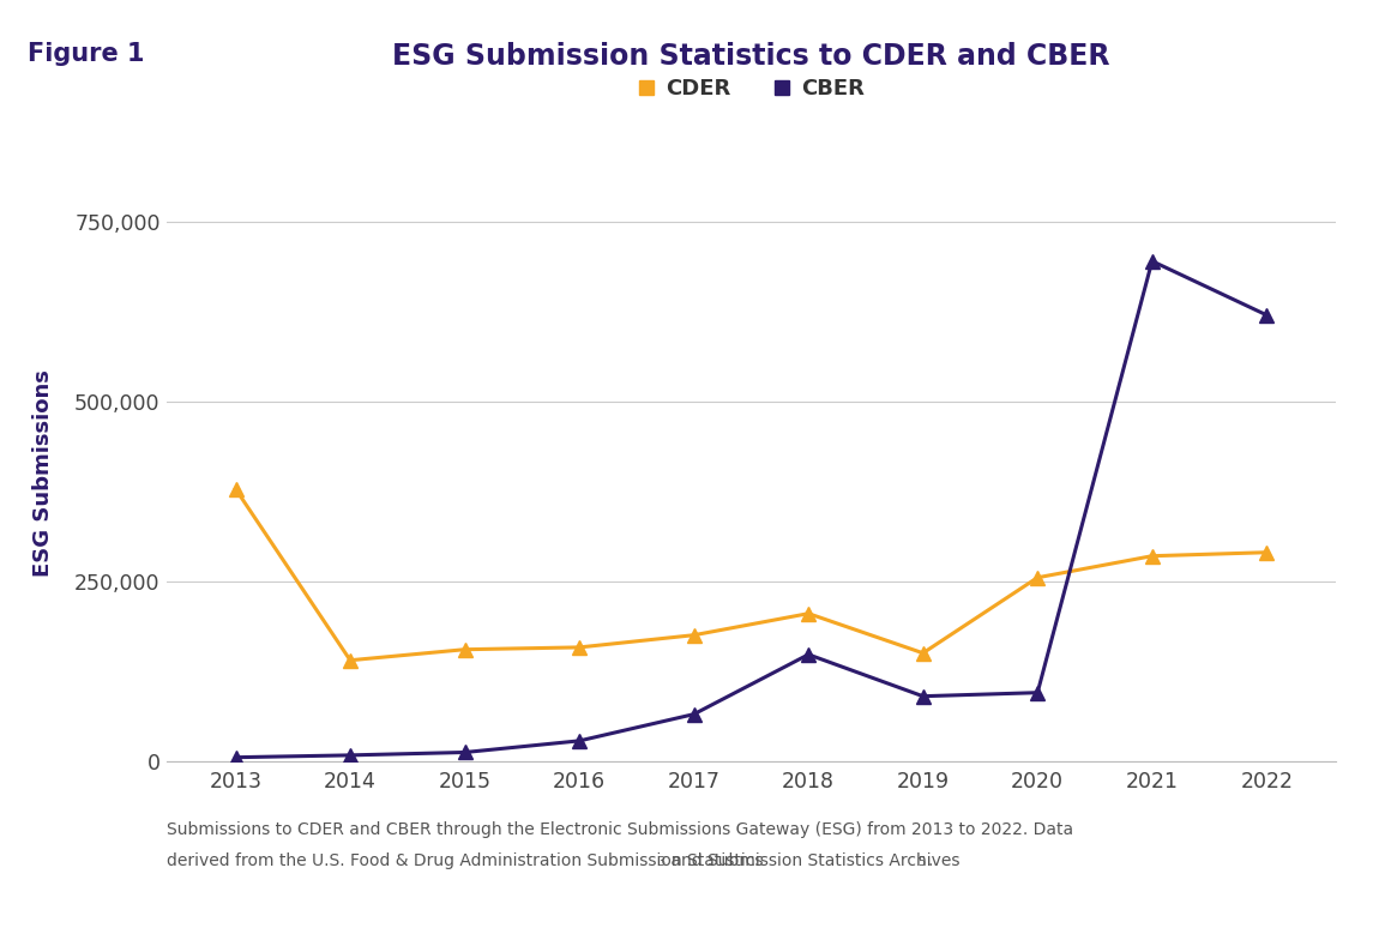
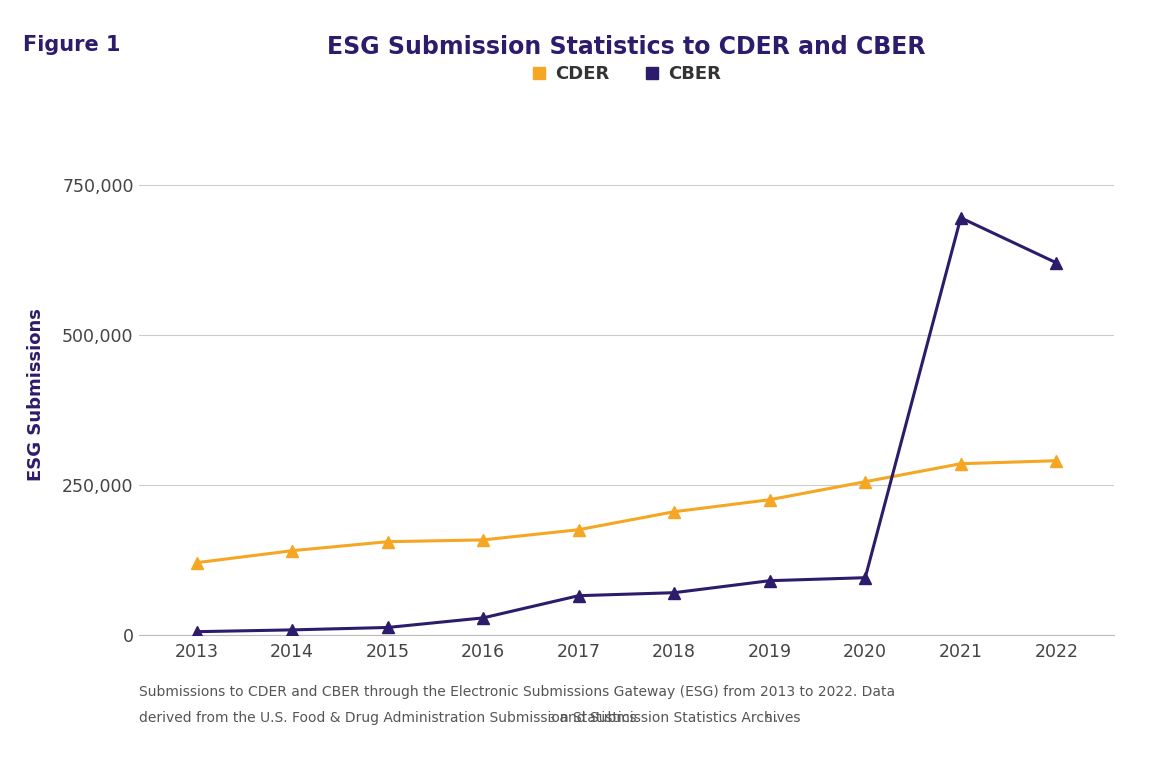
CDER/2013: 378,000 -> 120,000
CBER/2018: 148,000 -> 70,000
CDER/2019: 150,000 -> 225,000
